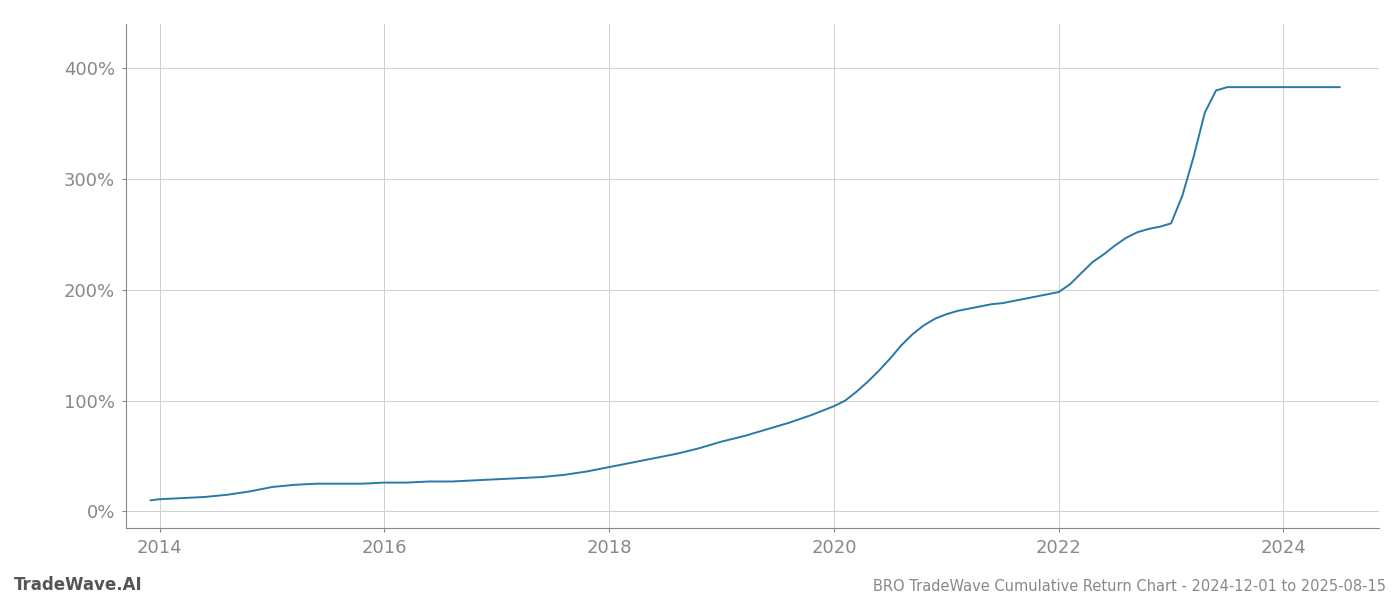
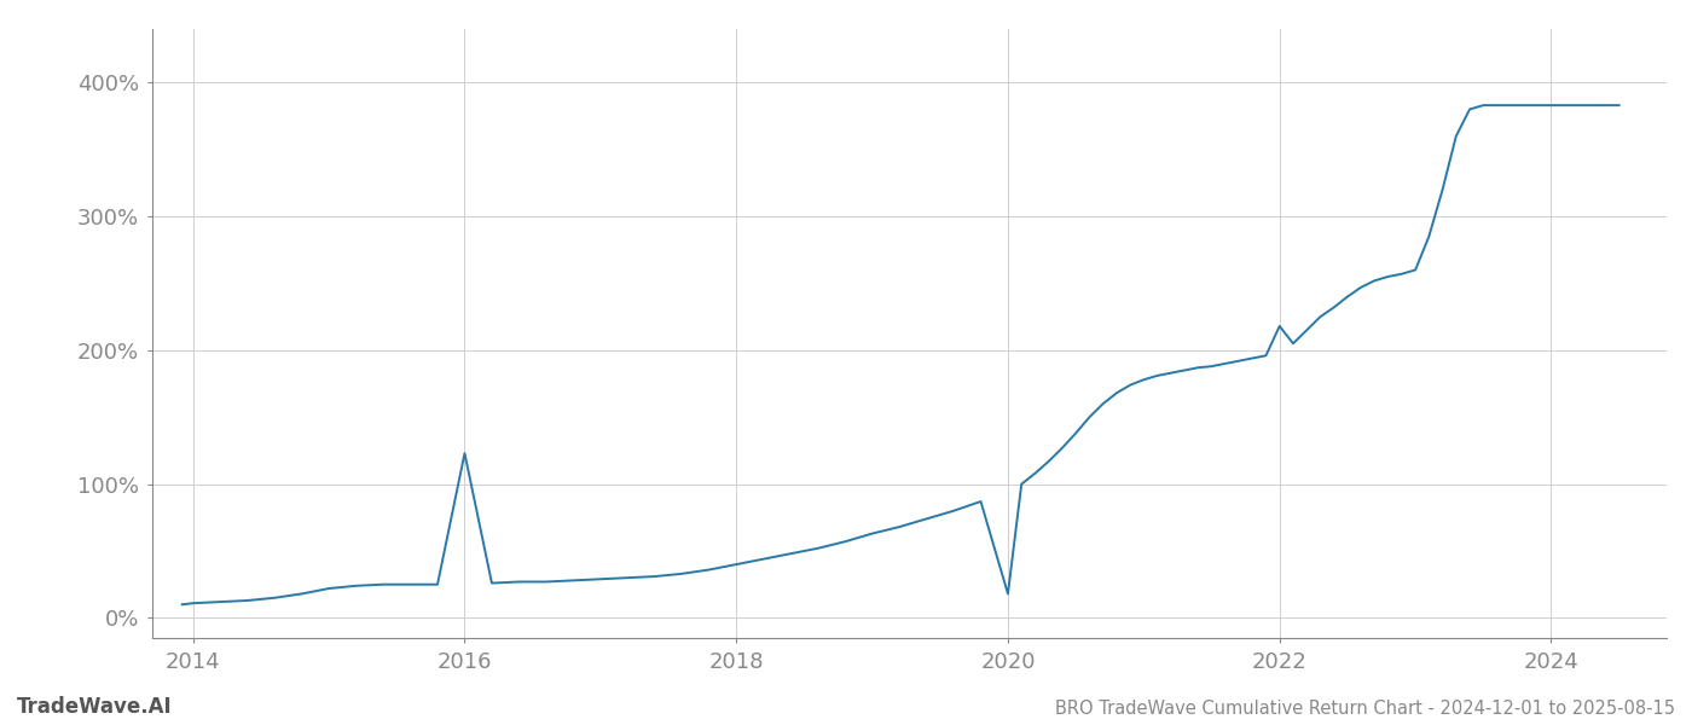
2016: 26% -> 123%
2020: 95% -> 18%
2022: 198% -> 218%
